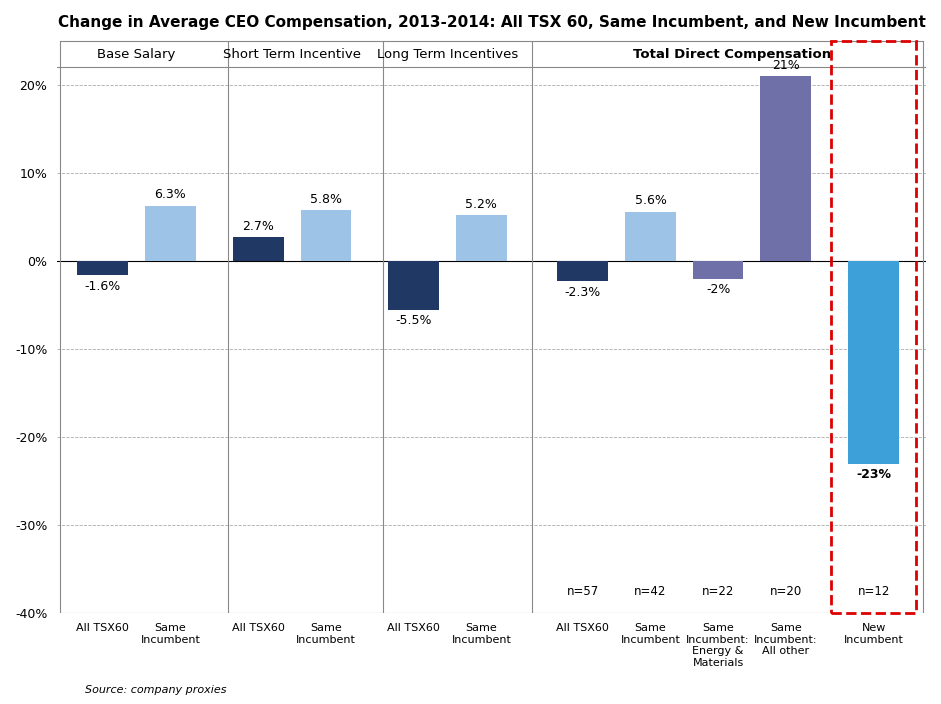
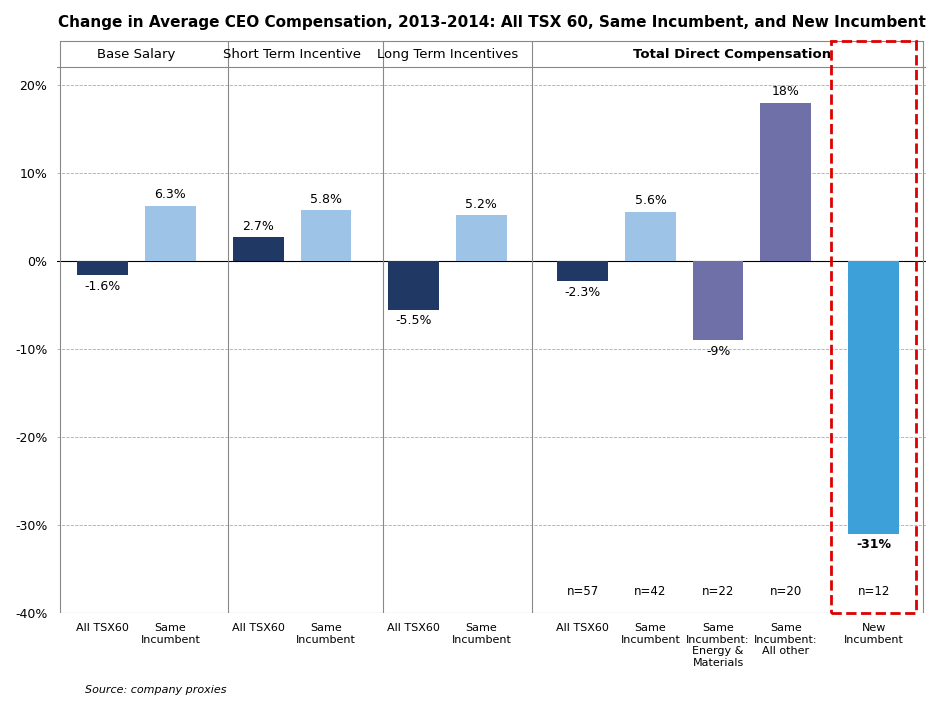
Same Incumbent: Energy & Materials: -2% -> -9%
Same Incumbent: All other: 21% -> 18%
New Incumbent: -23% -> -31%
